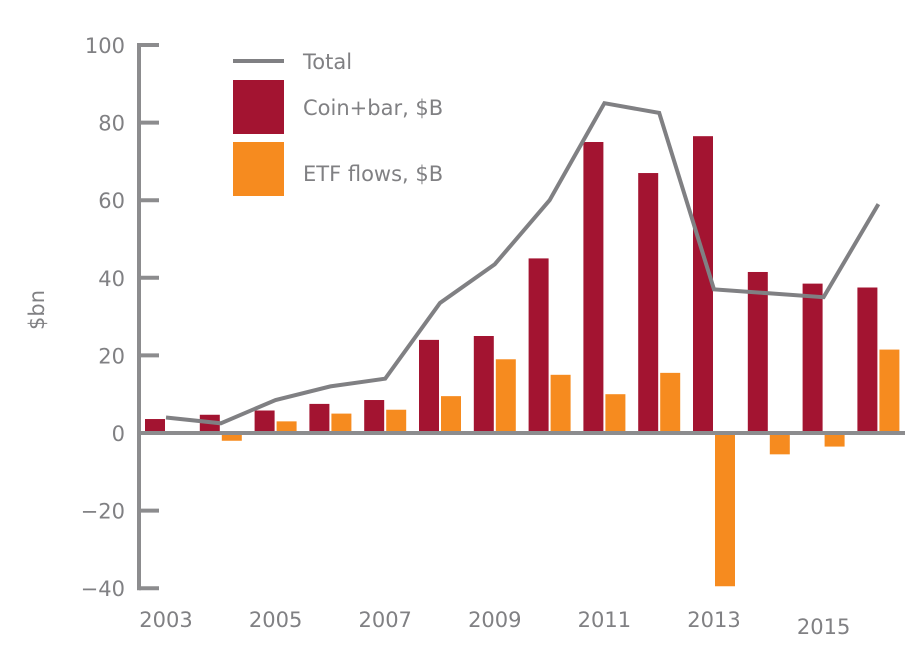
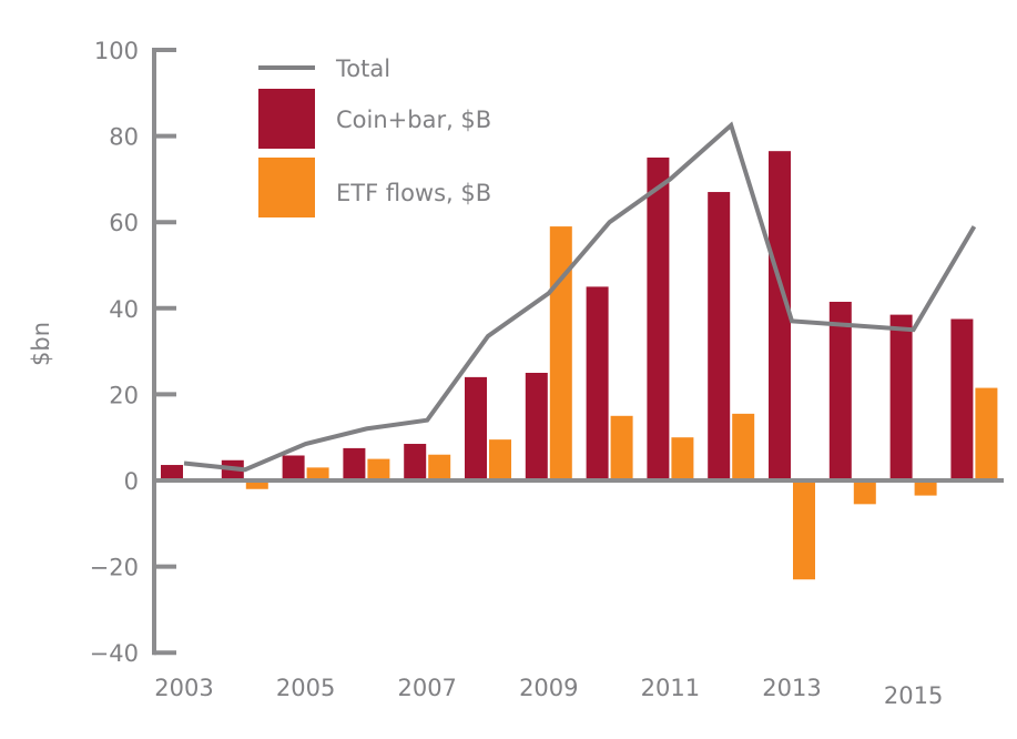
ETF flows, $B/2009: 19 -> 59
Total/2011: 85 -> 70
ETF flows, $B/2013: -40 -> -23
